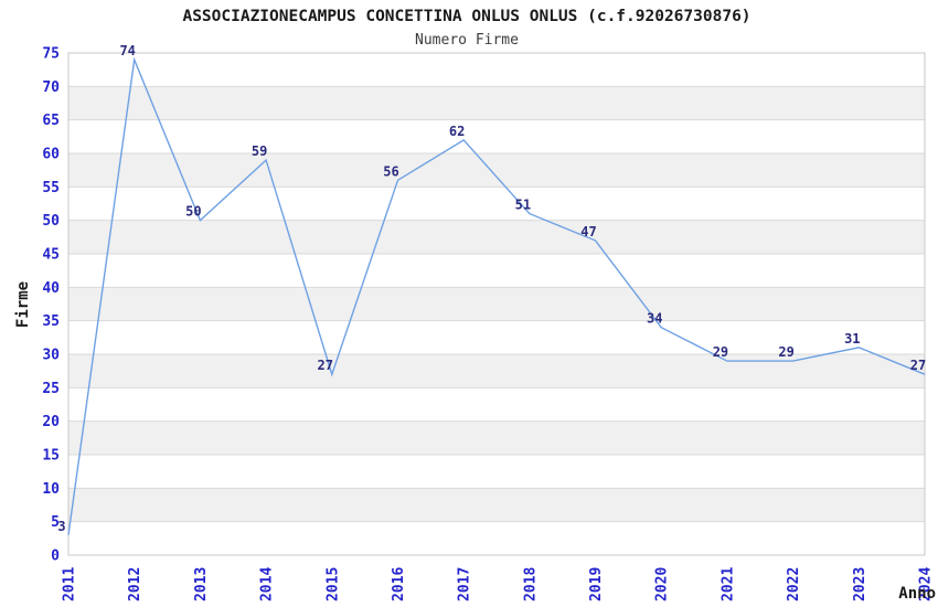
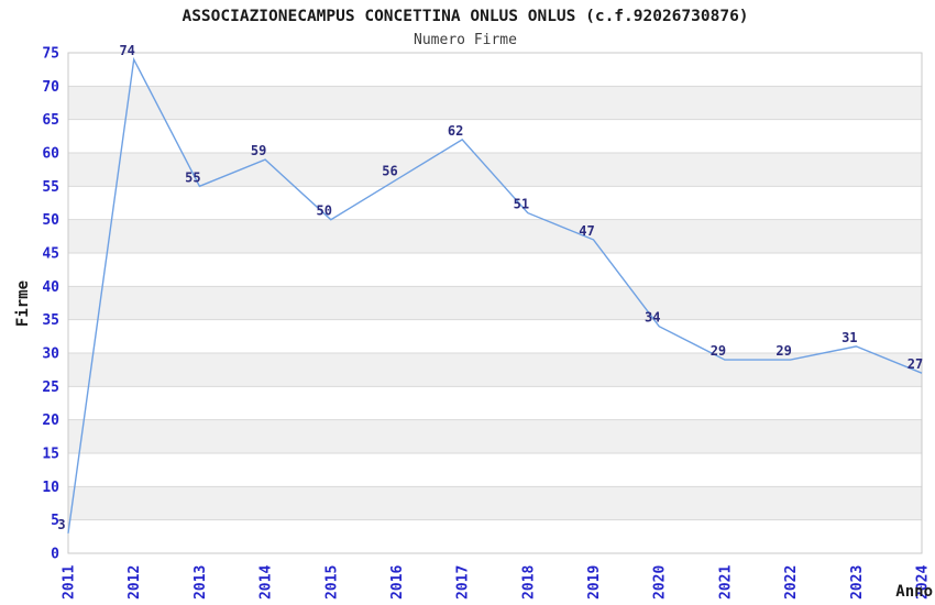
2013: 50 -> 55
2015: 27 -> 50
